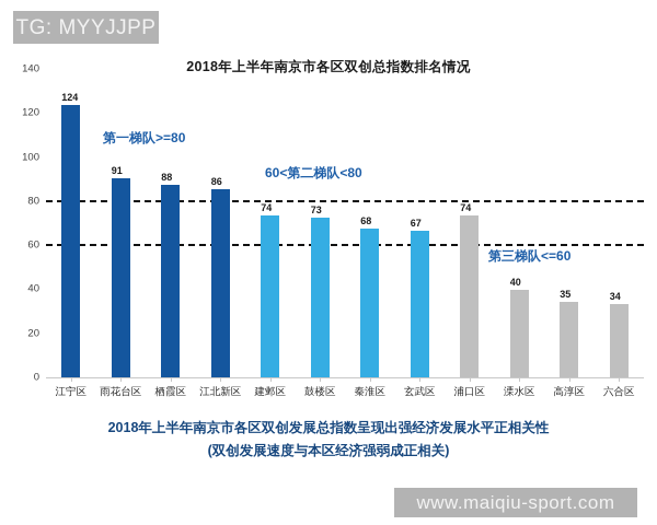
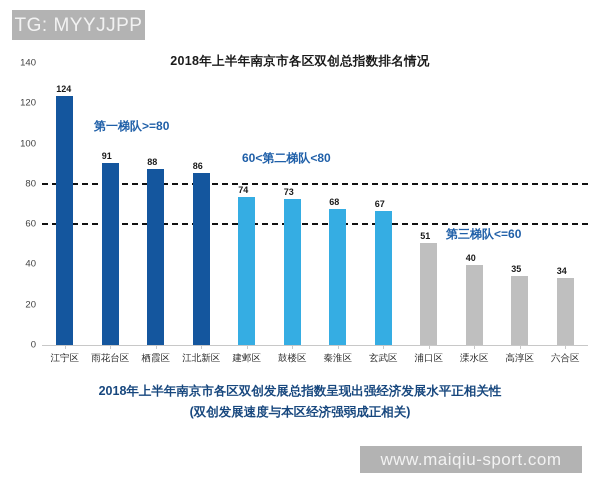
浦口区: 74 -> 51
